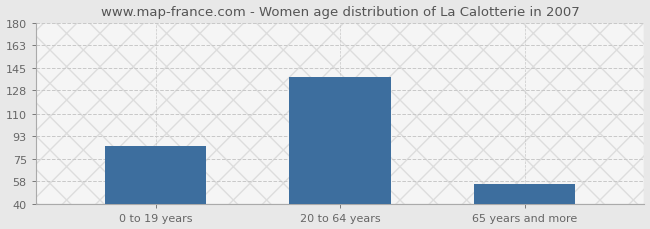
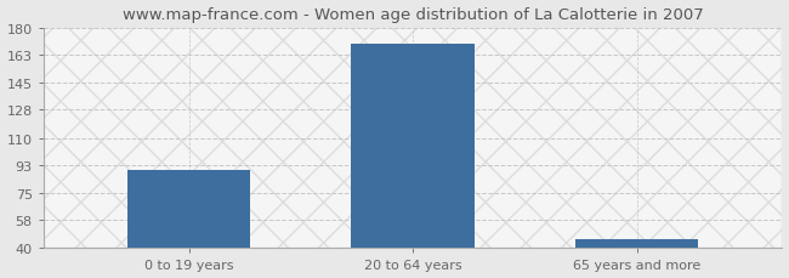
0 to 19 years: 85 -> 90
20 to 64 years: 138 -> 170
65 years and more: 56 -> 46
